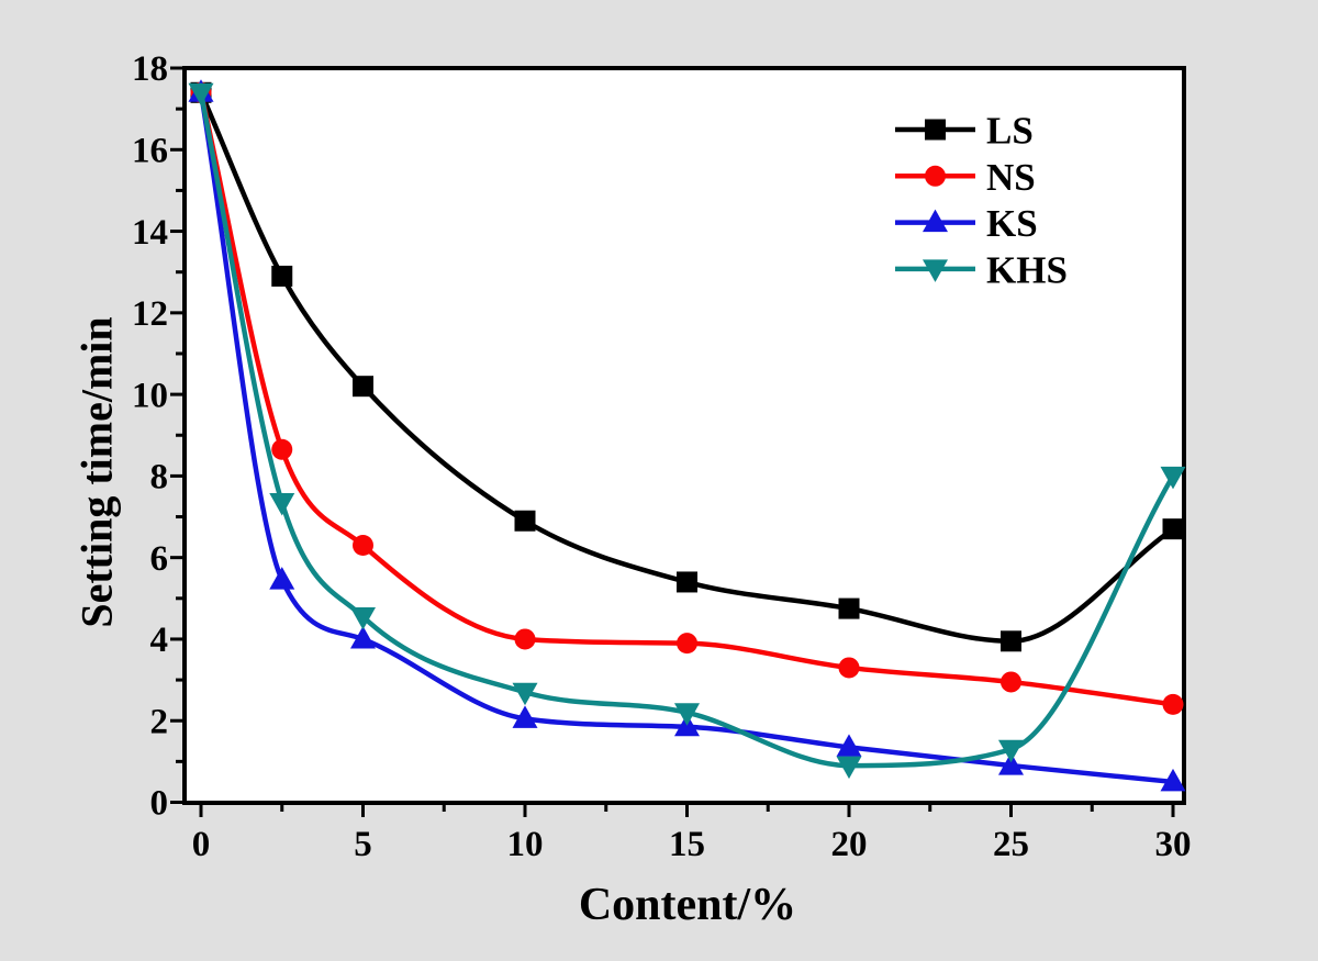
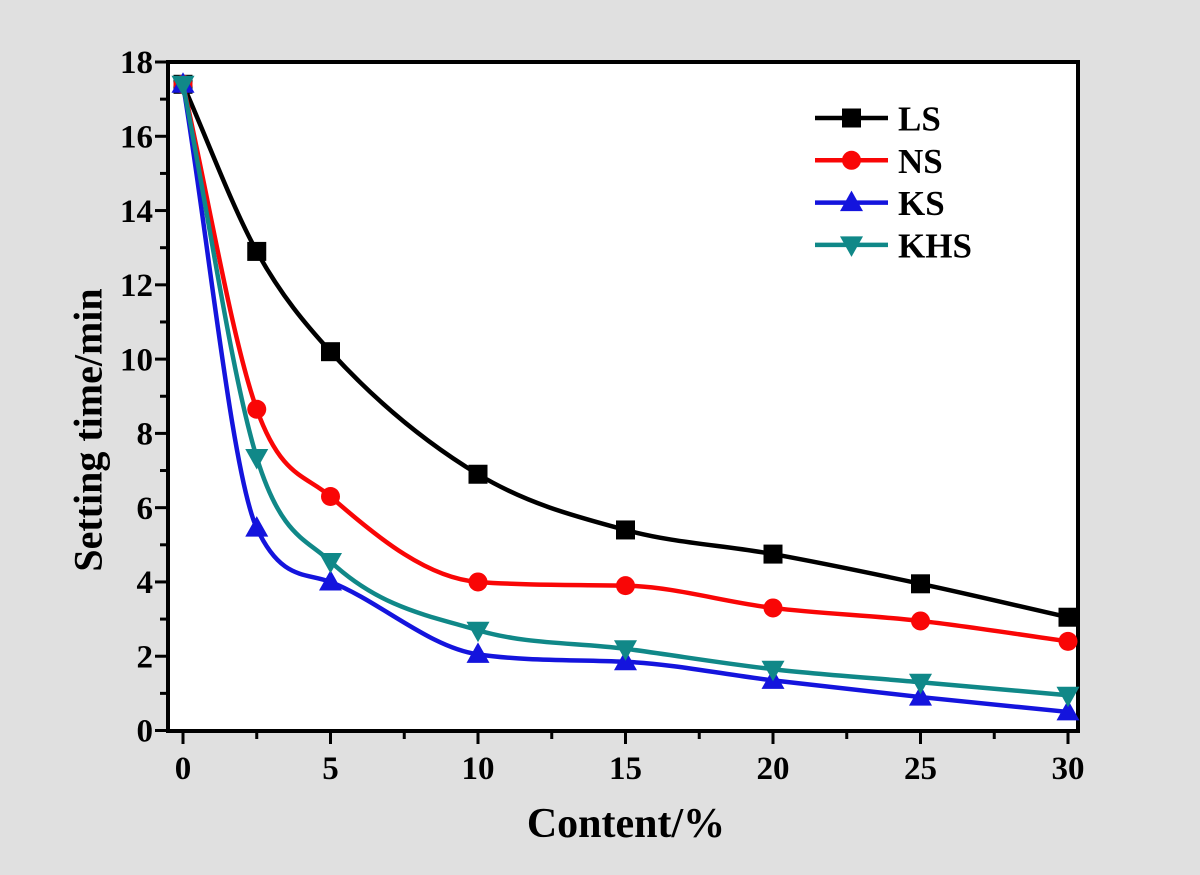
KHS/20: 0.9 -> 1.6
LS/30: 6.7 -> 3.0
KHS/30: 8.0 -> 0.9
